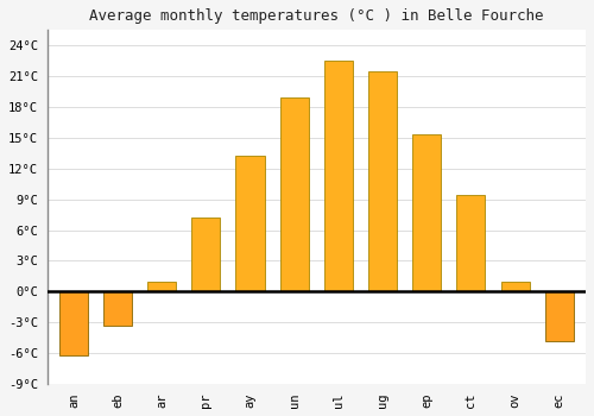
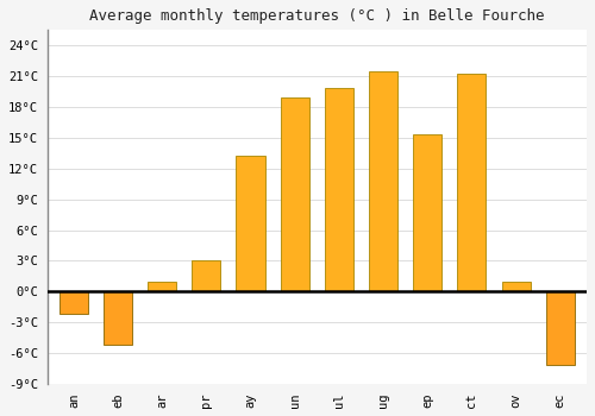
an: -6.2°C -> -2.2°C
eb: -3.3°C -> -5.2°C
pr: 7.2°C -> 3.0°C
ul: 22.5°C -> 19.8°C
ct: 9.4°C -> 21.2°C
ec: -4.8°C -> -7.2°C
